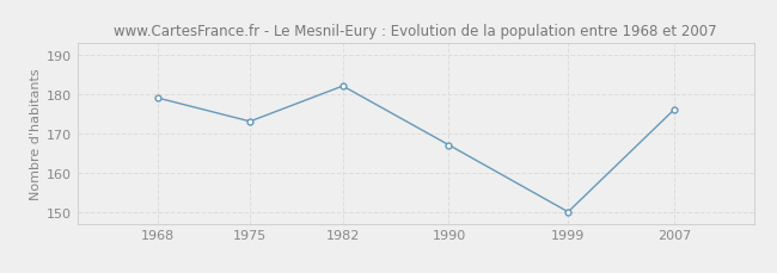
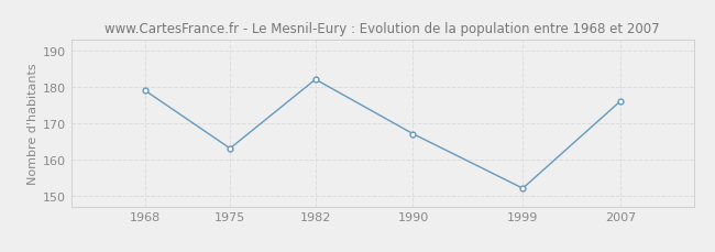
1975: 173 -> 163
1999: 150 -> 152
